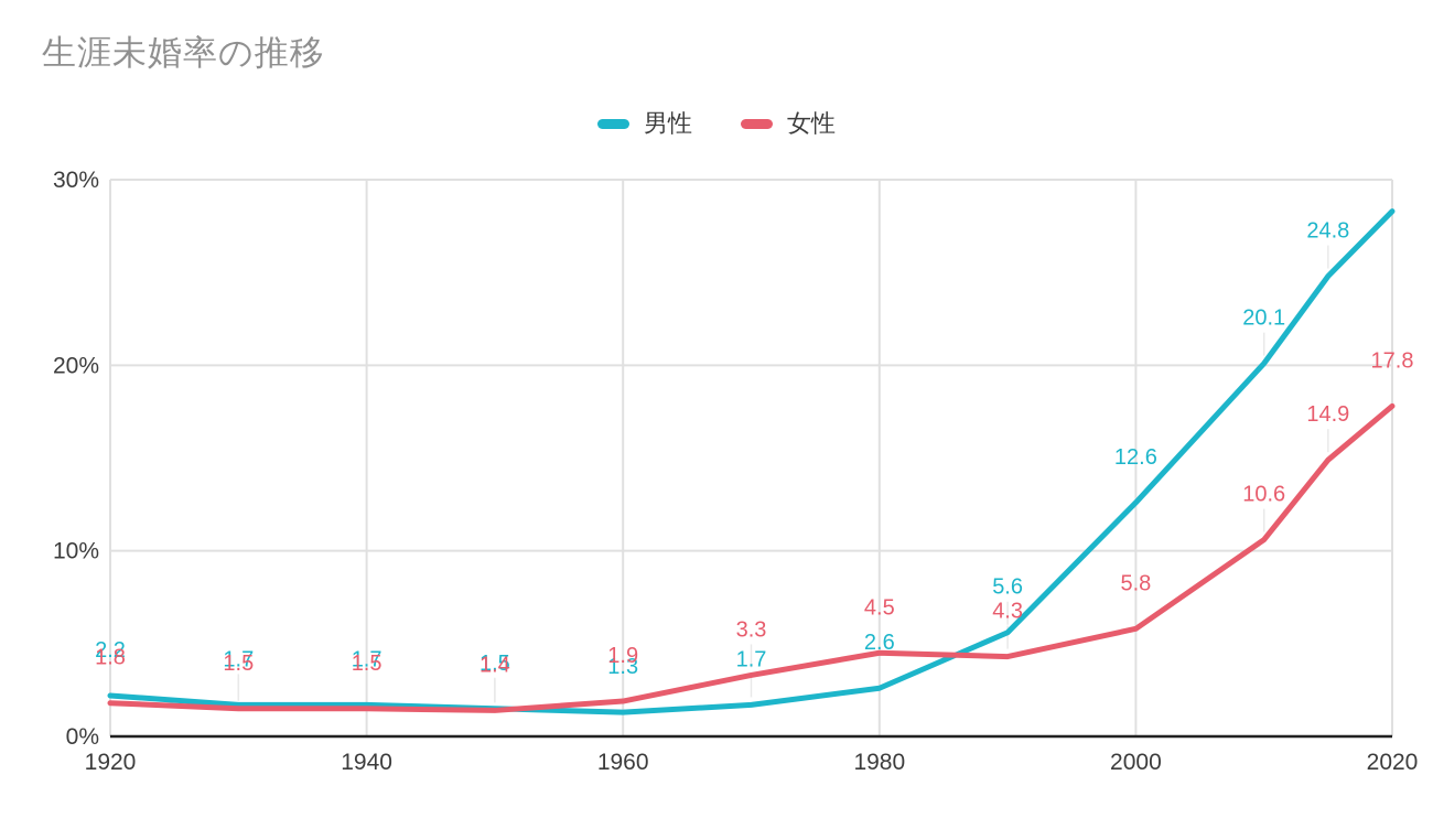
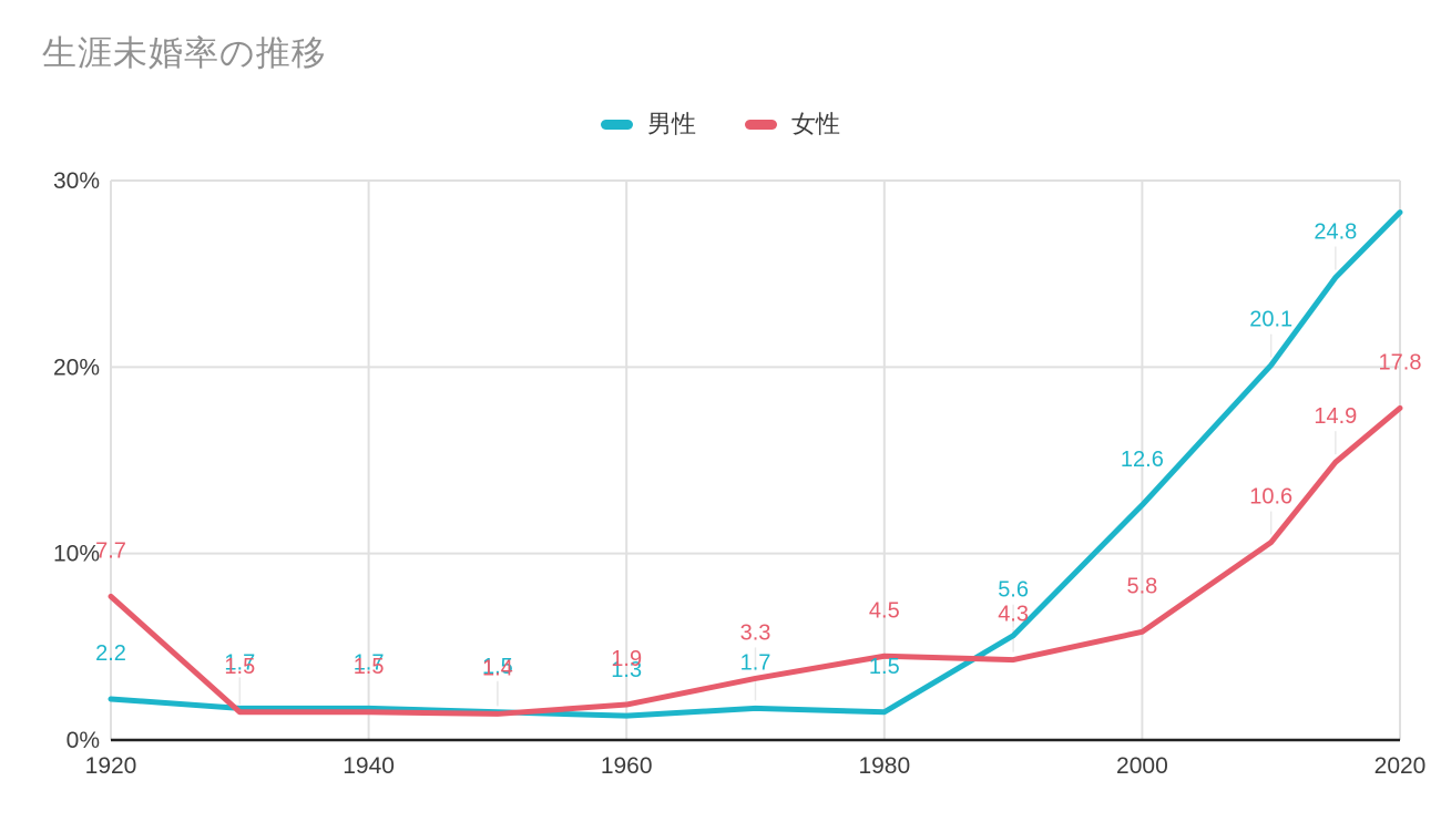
女性/1920: 1.8 -> 7.7
男性/1980: 2.6 -> 1.5
